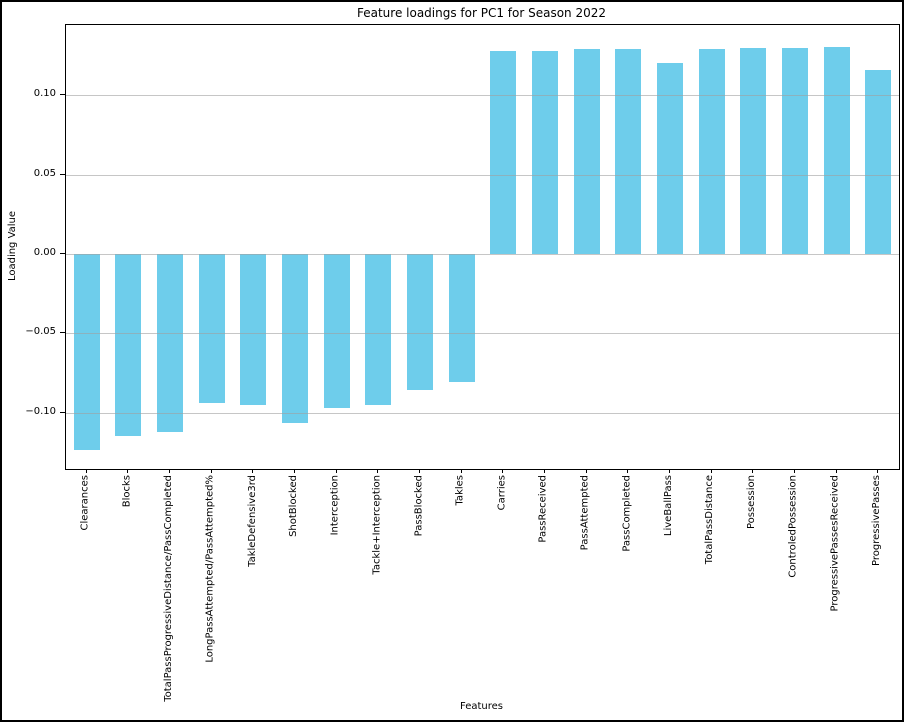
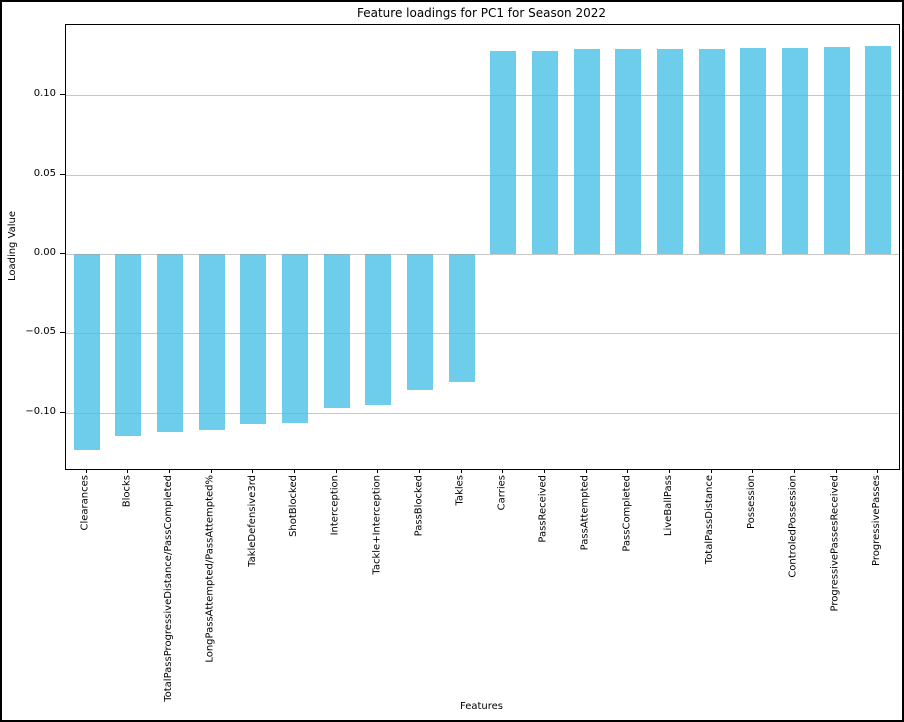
LongPassAttempted/PassAttempted%: -0.094 -> -0.111
TakleDefensive3rd: -0.095 -> -0.107
LiveBallPass: 0.120 -> 0.129
ProgressivePasses: 0.116 -> 0.131
